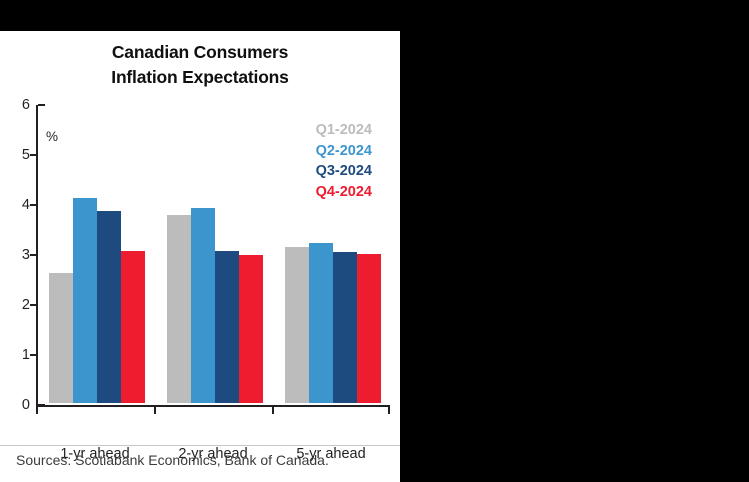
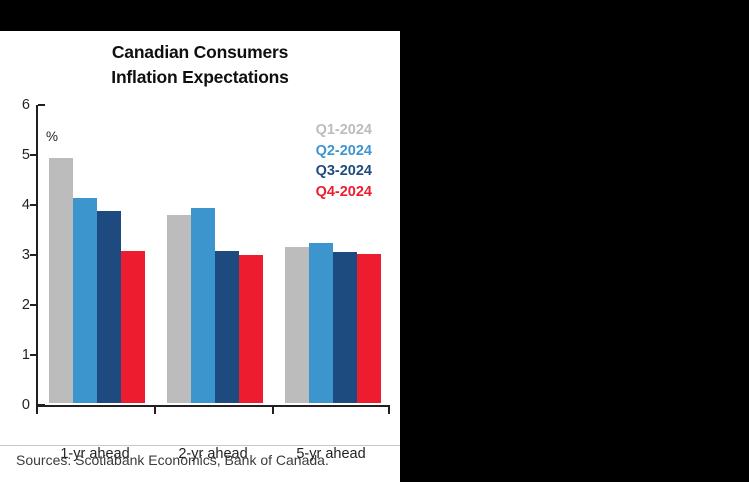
Q1-2024/1-yr ahead: 2.6 -> 4.9
